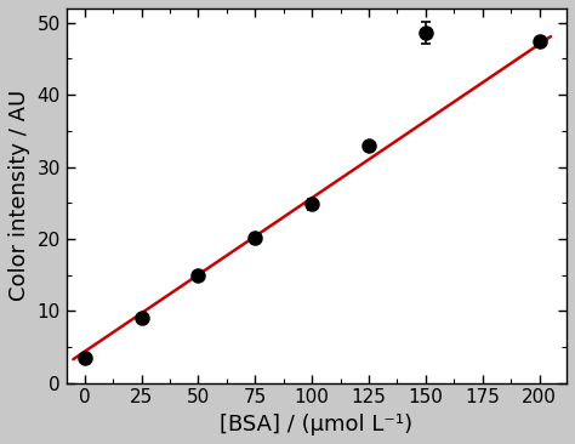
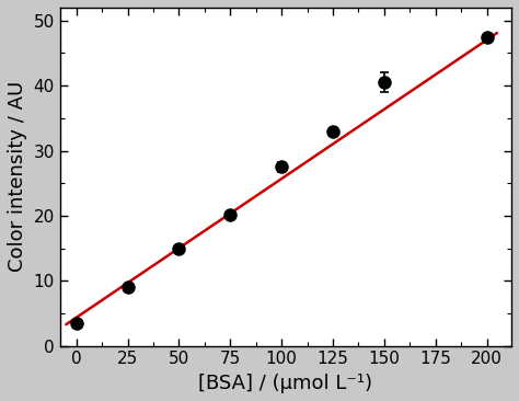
100: 24.8 -> 27.5
150: 48.6 -> 40.5
